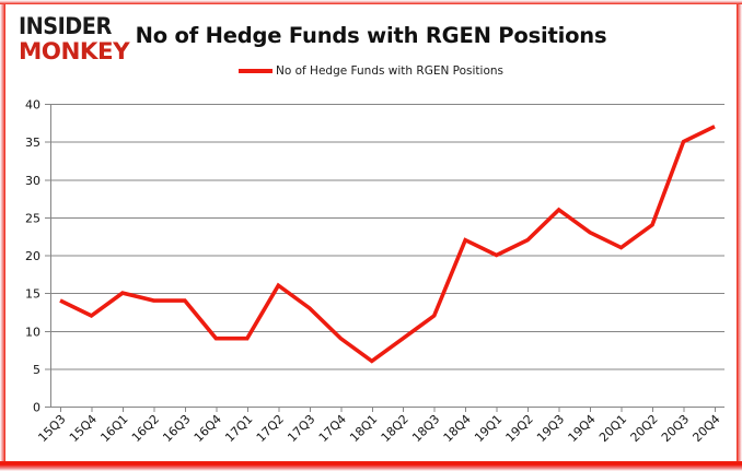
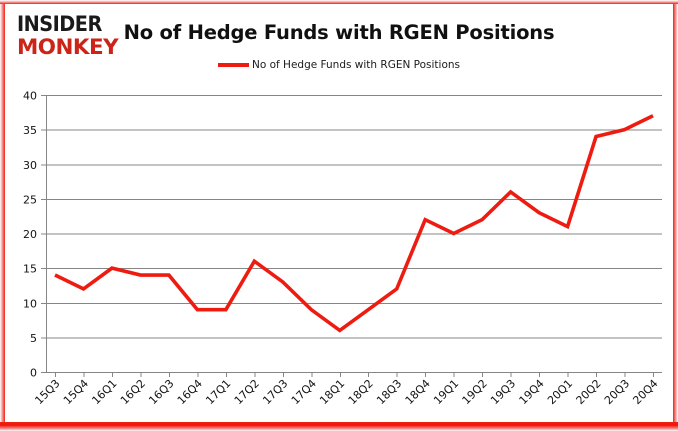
20Q2: 24 -> 34
